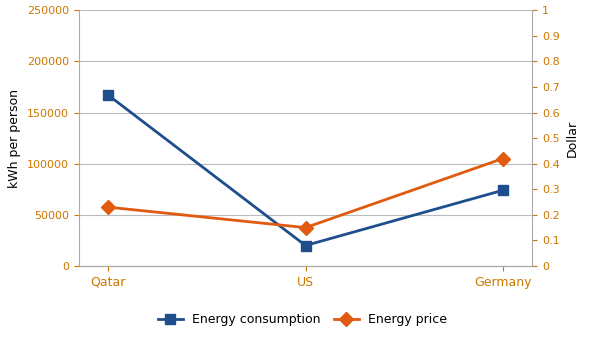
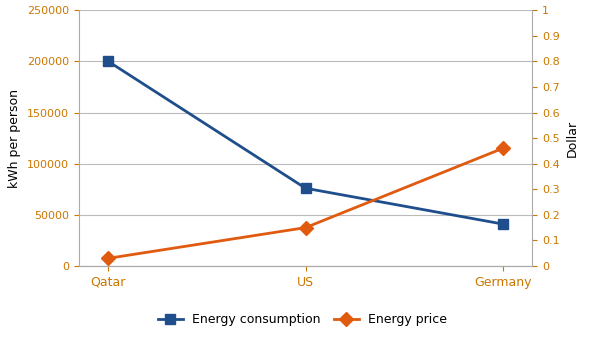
Energy consumption/Qatar: 167000 -> 200000
Energy price/Qatar: 0.23 -> 0.03
Energy consumption/US: 20000 -> 76000
Energy consumption/Germany: 74000 -> 41000
Energy price/Germany: 0.42 -> 0.46
